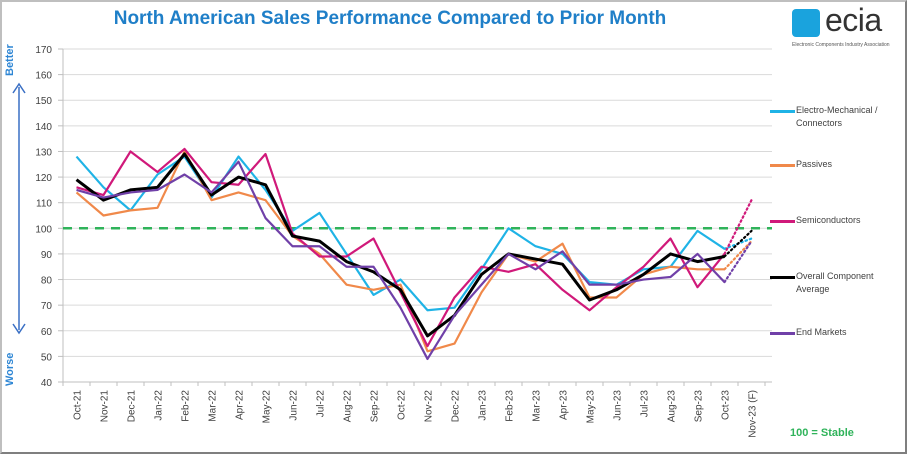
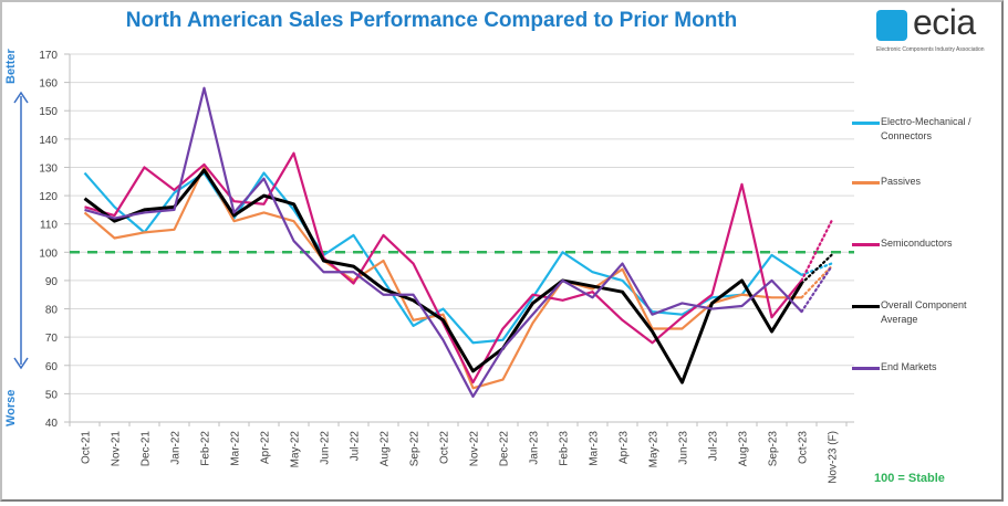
End Markets/Feb-22: 121 -> 158
Semiconductors/May-22: 129 -> 135
Passives/Aug-22: 78 -> 97
Semiconductors/Aug-22: 89 -> 106
End Markets/Apr-23: 91 -> 96
Overall Component Average/Jun-23: 76 -> 54
End Markets/Jun-23: 78 -> 82
Semiconductors/Aug-23: 96 -> 124
Overall Component Average/Sep-23: 87 -> 72
